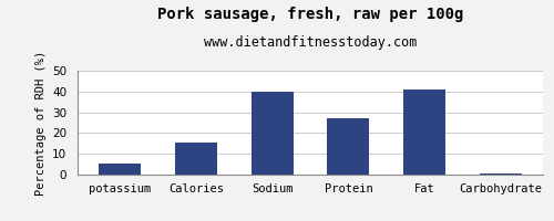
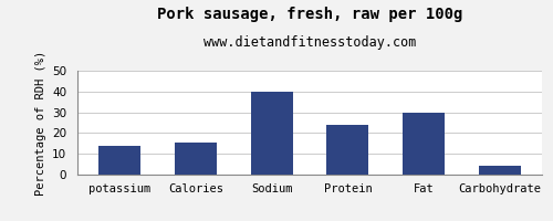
potassium: 6 -> 14
Protein: 27 -> 24
Fat: 41 -> 30
Carbohydrate: 0 -> 4
